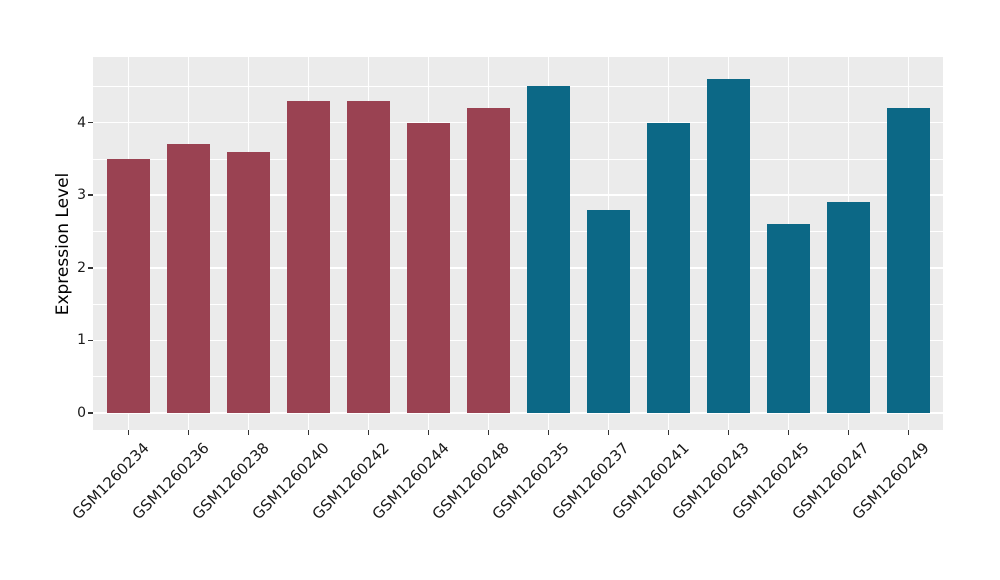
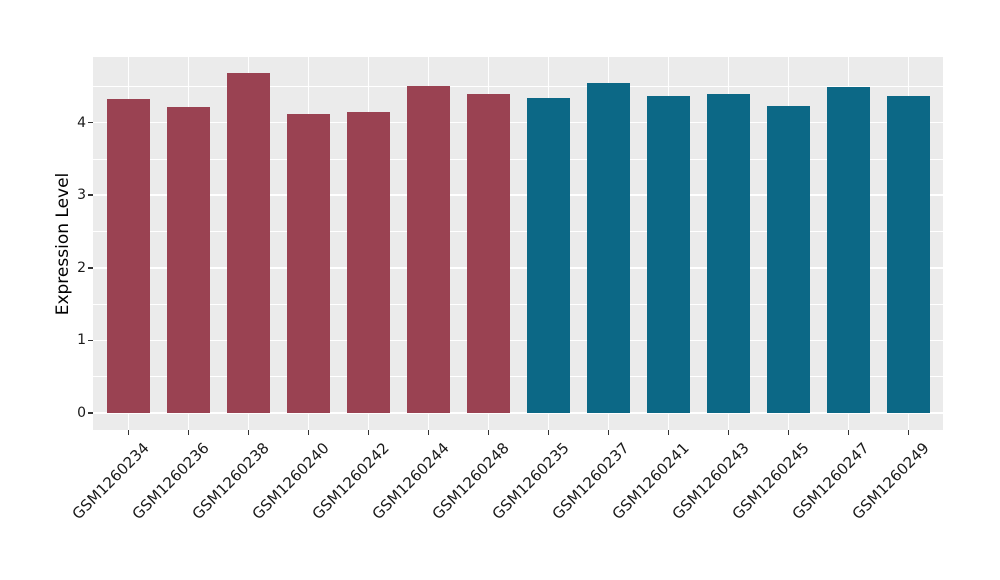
GSM1260234: 3.5 -> 4.3
GSM1260236: 3.7 -> 4.2
GSM1260238: 3.6 -> 4.7
GSM1260240: 4.3 -> 4.1
GSM1260242: 4.3 -> 4.1
GSM1260244: 4.0 -> 4.5
GSM1260248: 4.2 -> 4.4
GSM1260235: 4.5 -> 4.3
GSM1260237: 2.8 -> 4.5
GSM1260241: 4.0 -> 4.4
GSM1260243: 4.6 -> 4.4
GSM1260245: 2.6 -> 4.2
GSM1260247: 2.9 -> 4.5
GSM1260249: 4.2 -> 4.4
